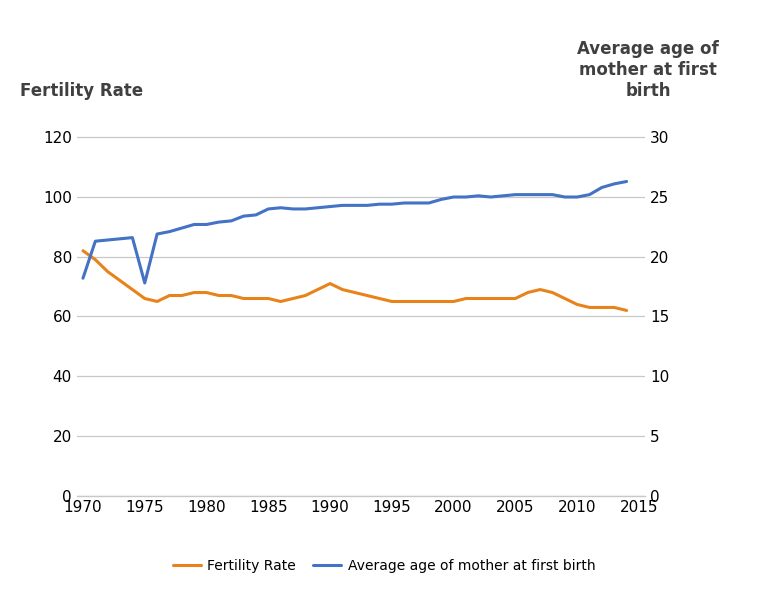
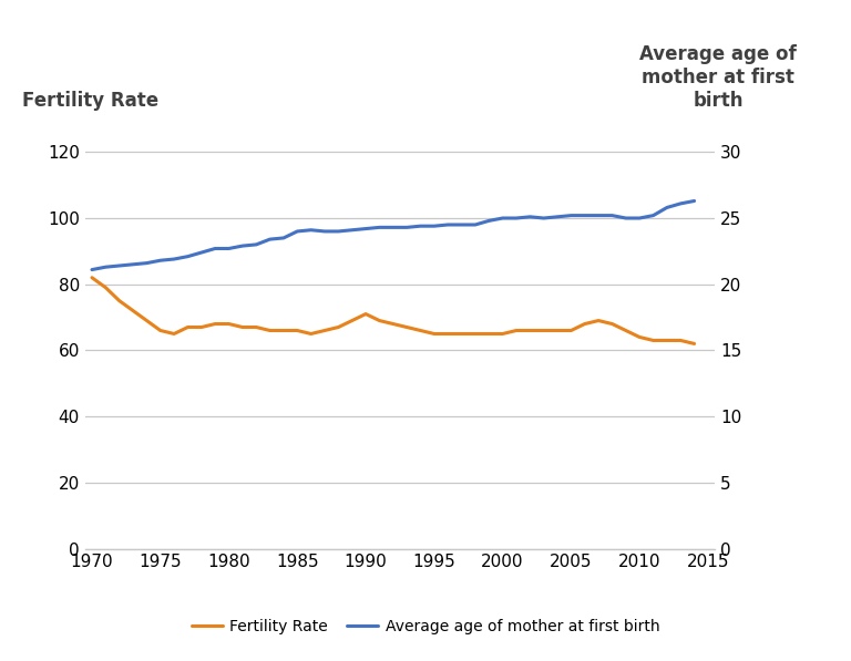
Average age of mother at first birth/1970: 18.2 -> 21.1
Average age of mother at first birth/1975: 17.8 -> 21.8
